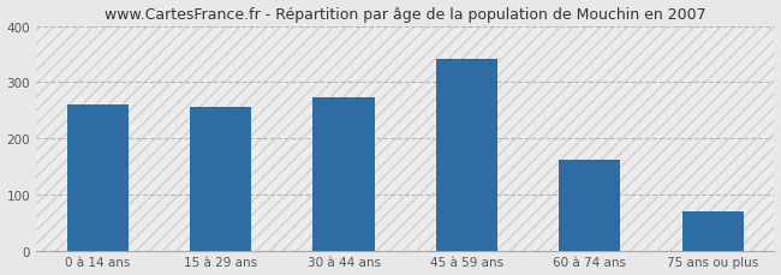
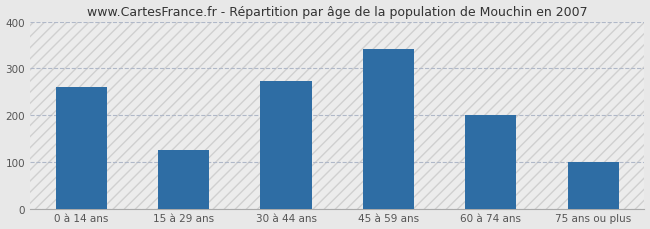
15 à 29 ans: 255 -> 125
60 à 74 ans: 161 -> 200
75 ans ou plus: 70 -> 100
